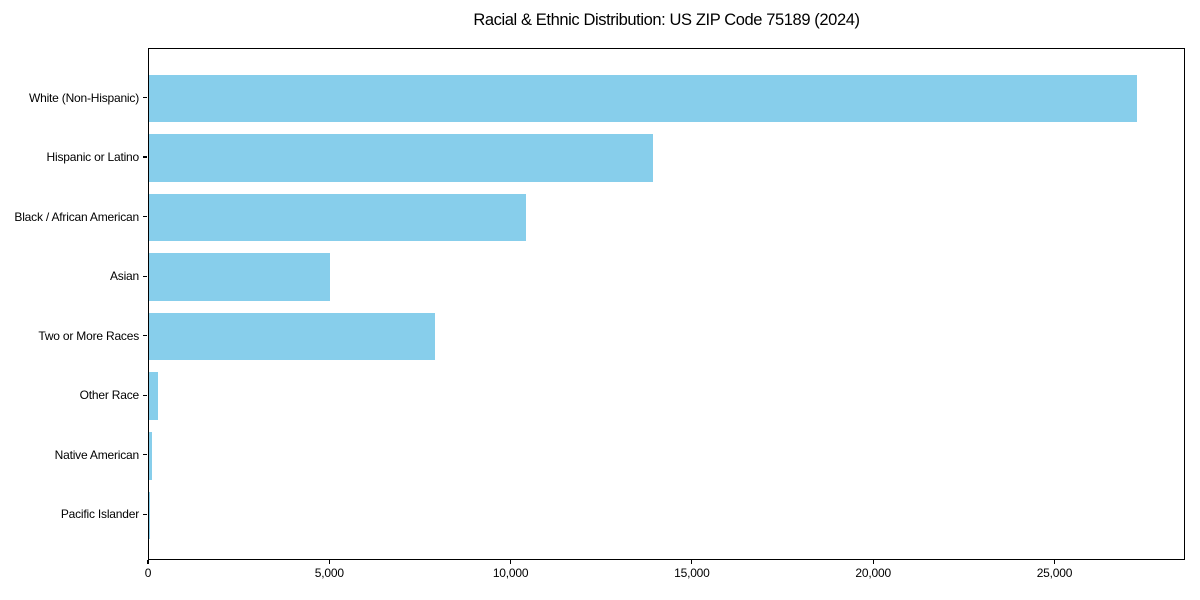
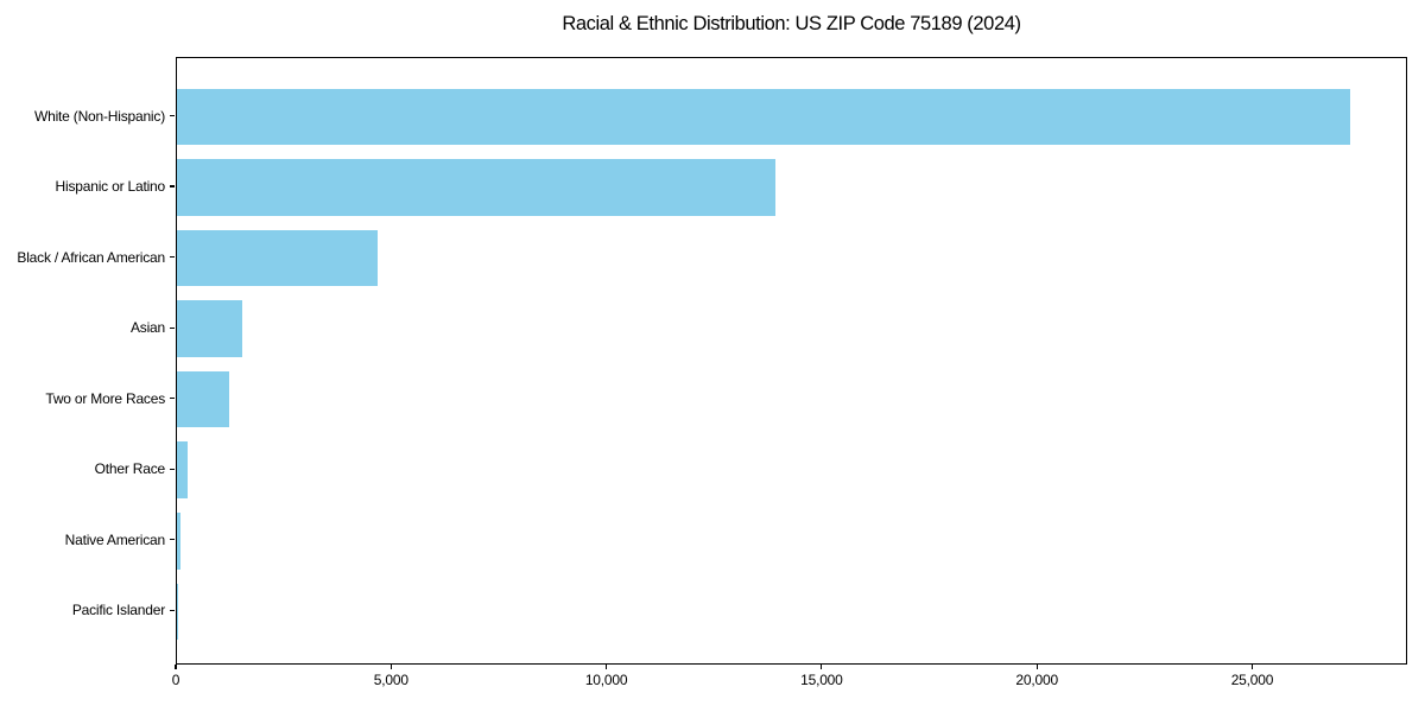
Black / African American: 10400 -> 4600
Asian: 5000 -> 1500
Two or More Races: 7900 -> 1200
